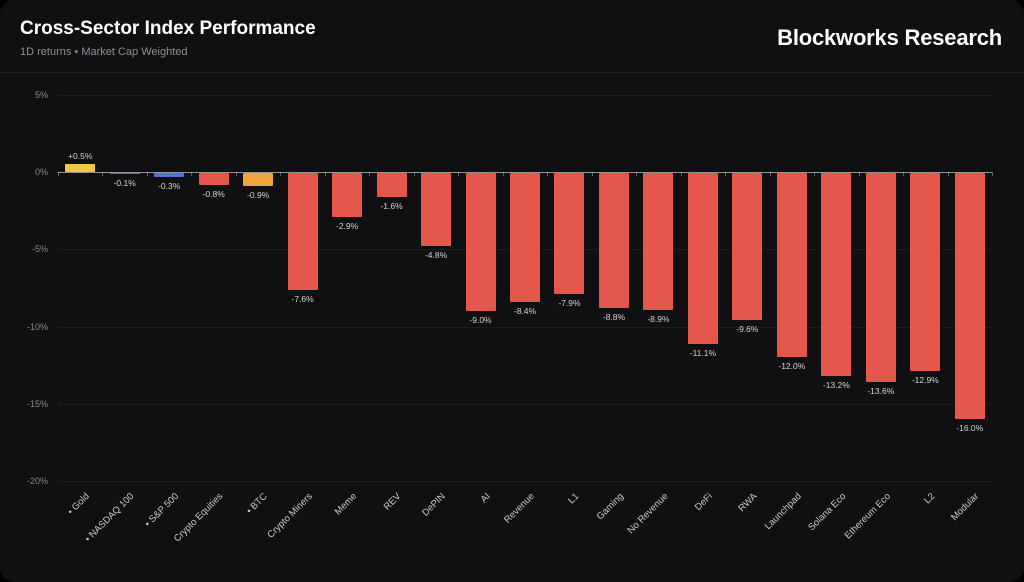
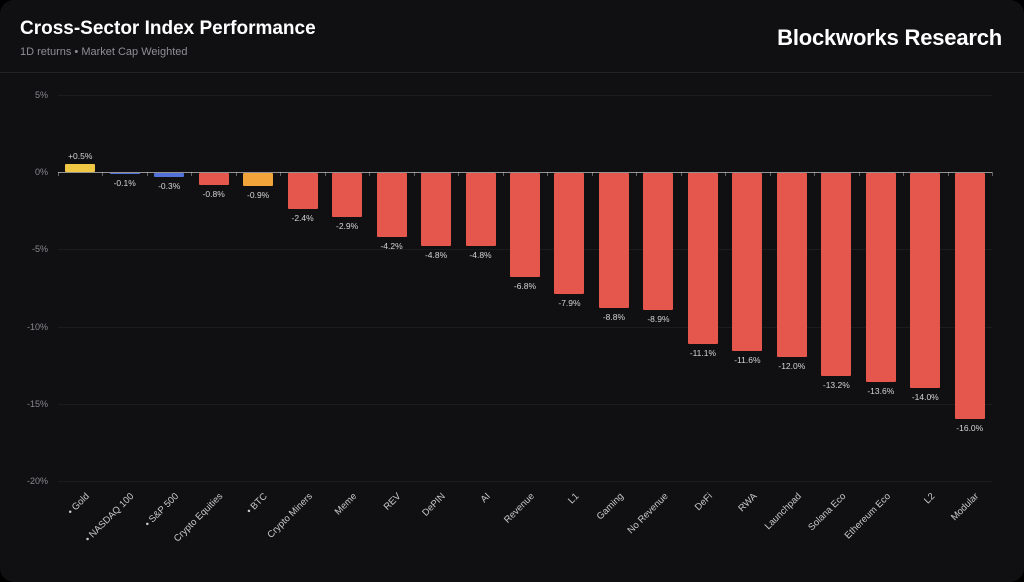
Crypto Miners: -7.6% -> -2.4%
REV: -1.6% -> -4.2%
AI: -9.0% -> -4.8%
Revenue: -8.4% -> -6.8%
RWA: -9.6% -> -11.6%
L2: -12.9% -> -14.0%
